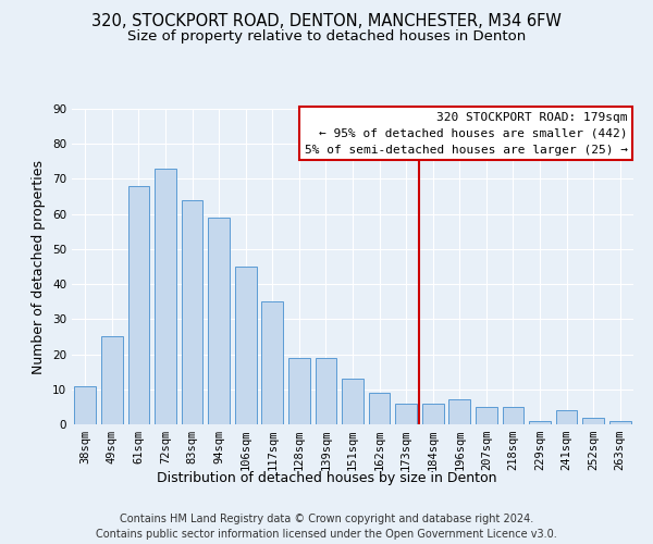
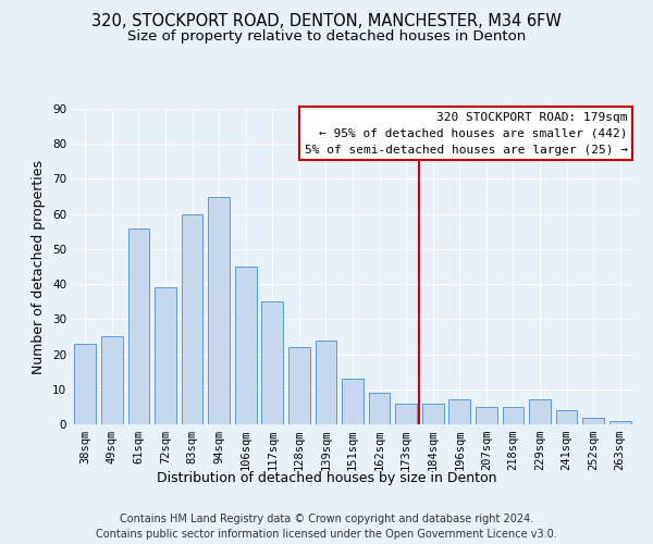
38sqm: 11 -> 23
61sqm: 68 -> 56
72sqm: 73 -> 39
83sqm: 64 -> 60
94sqm: 59 -> 65
128sqm: 19 -> 22
139sqm: 19 -> 24
229sqm: 1 -> 7
